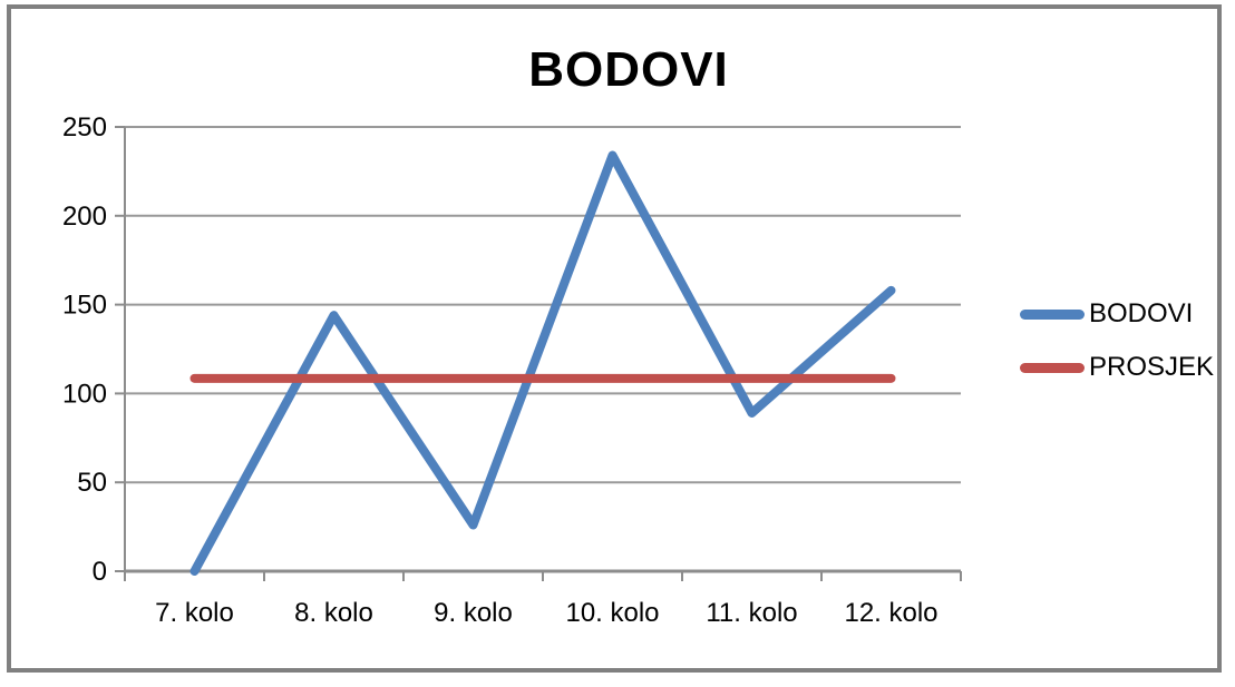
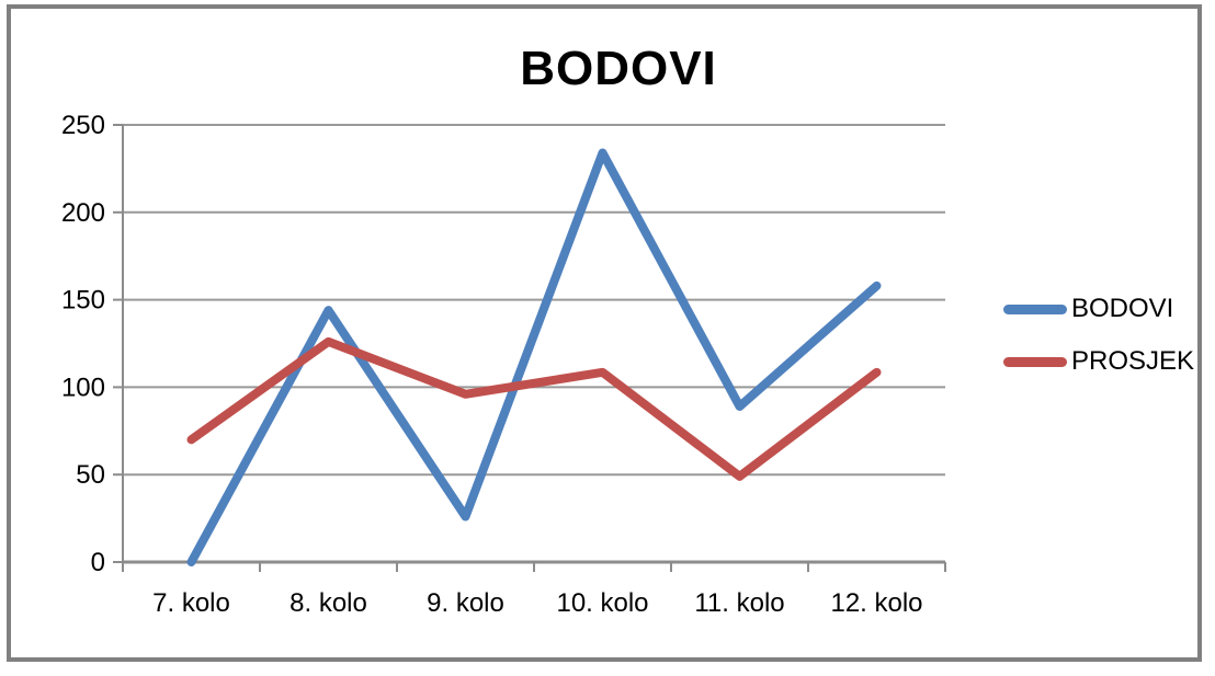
PROSJEK/7. kolo: 108 -> 70
PROSJEK/8. kolo: 108 -> 126
PROSJEK/9. kolo: 108 -> 96
PROSJEK/11. kolo: 108 -> 49
